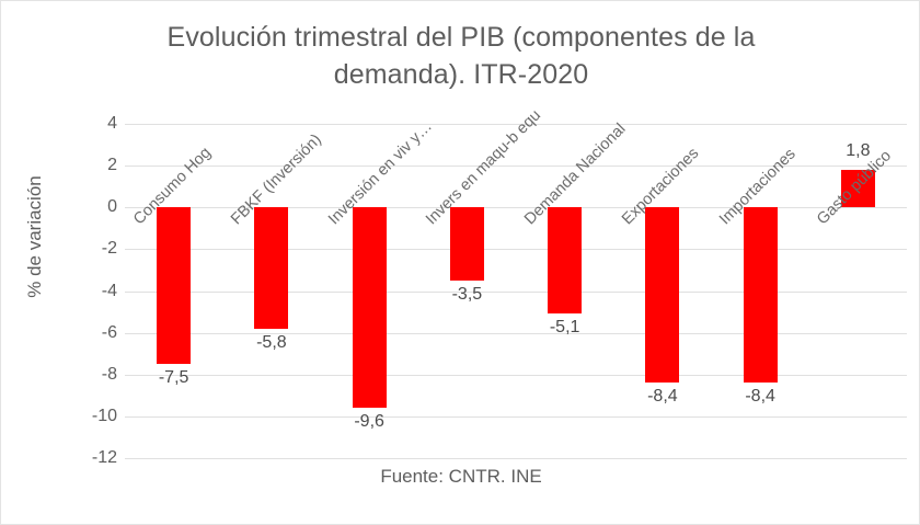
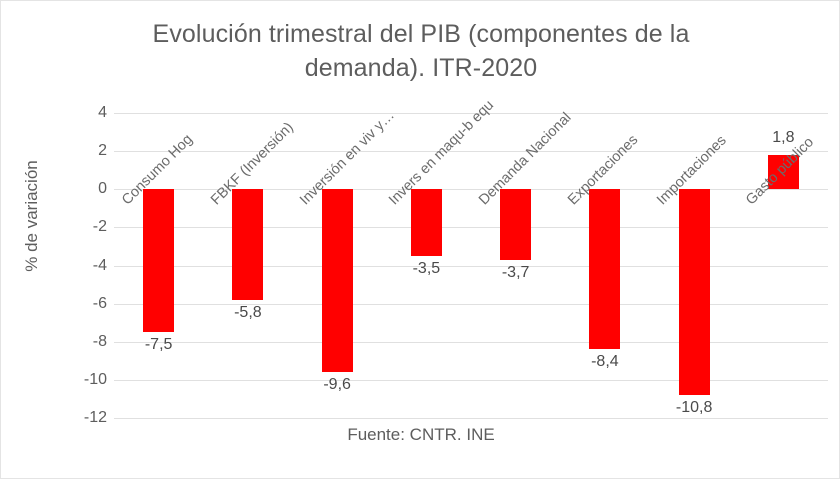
Demanda Nacional: -5,1 -> -3,7
Importaciones: -8,4 -> -10,8
